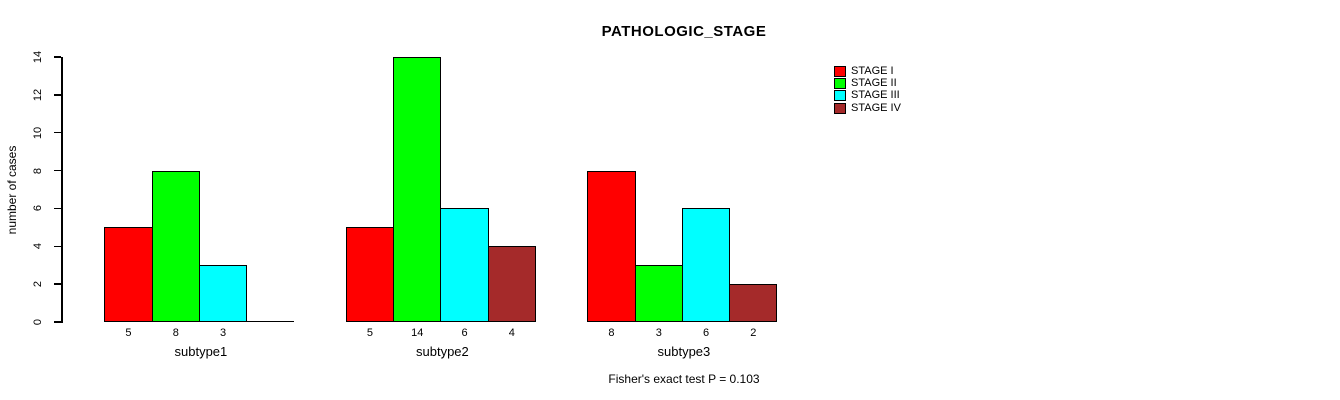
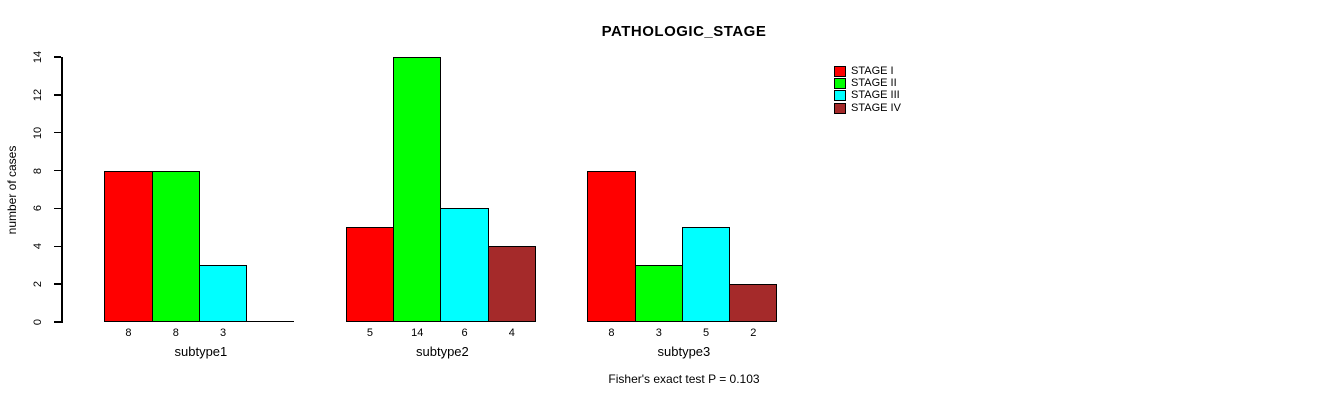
STAGE I/subtype1: 5 -> 8
STAGE III/subtype3: 6 -> 5
